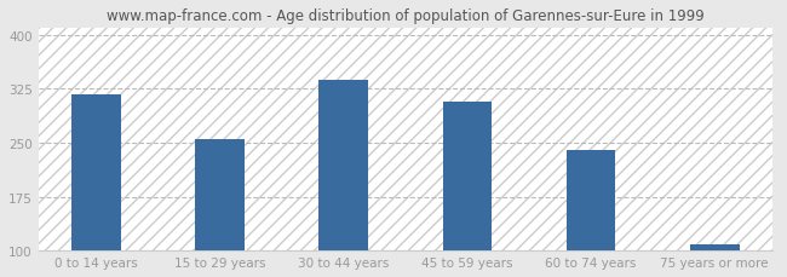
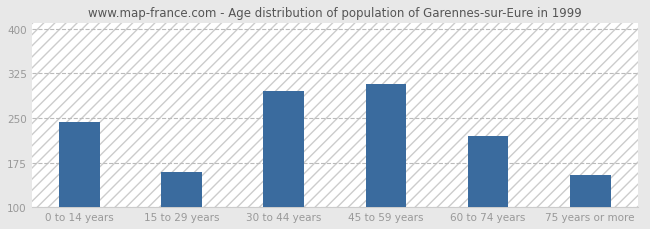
0 to 14 years: 318 -> 244
15 to 29 years: 255 -> 160
30 to 44 years: 338 -> 296
60 to 74 years: 240 -> 220
75 years or more: 109 -> 154
